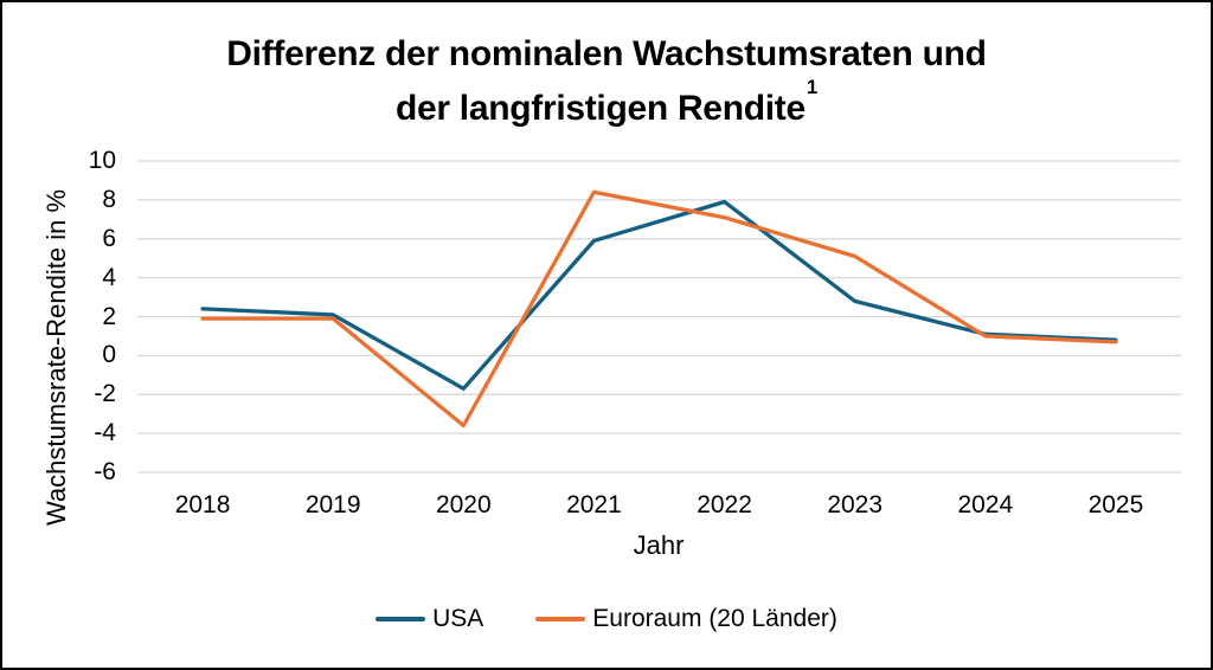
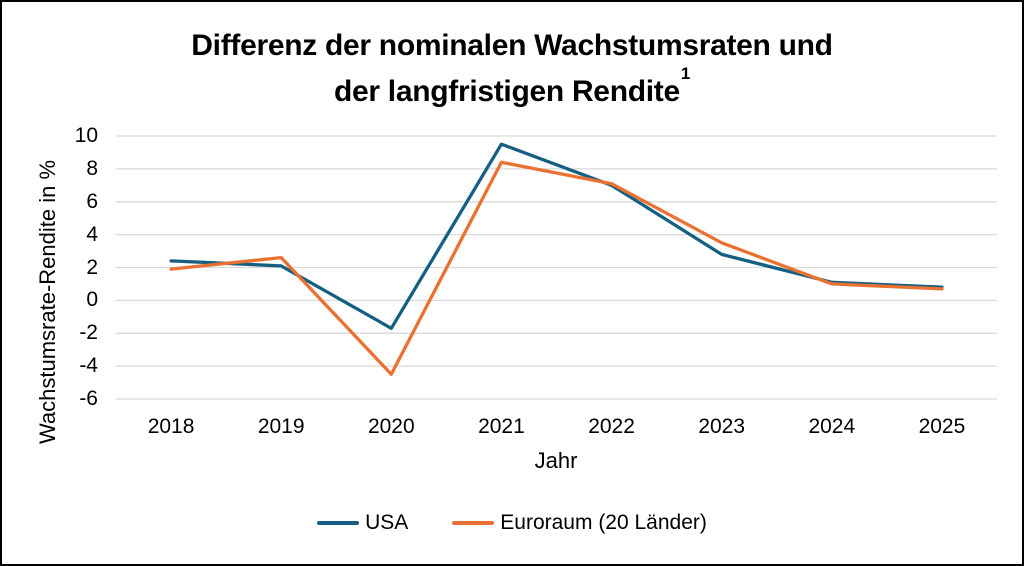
Euroraum (20 Länder)/2019: 1.9 -> 2.6
Euroraum (20 Länder)/2020: -3.6 -> -4.5
USA/2021: 5.9 -> 9.5
USA/2022: 7.9 -> 7.0
Euroraum (20 Länder)/2023: 5.1 -> 3.5
